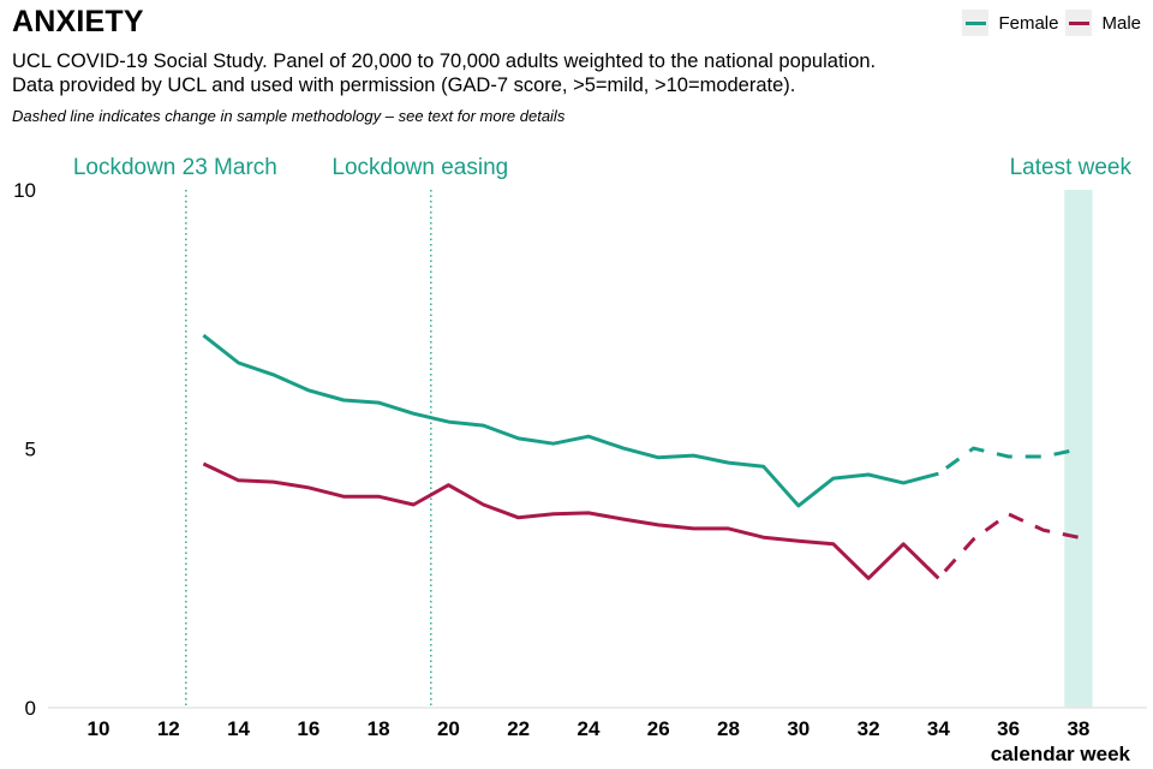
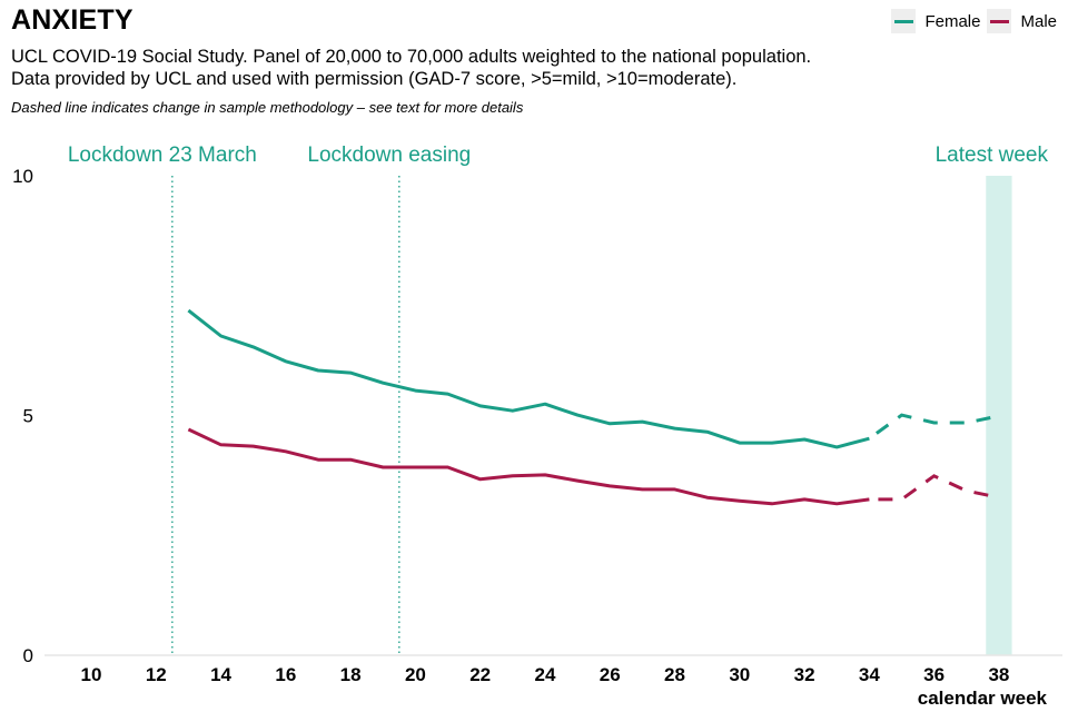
Male/20: 4.3 -> 3.9
Female/30: 3.9 -> 4.4
Male/32: 2.5 -> 3.2
Male/34: 2.5 -> 3.2
